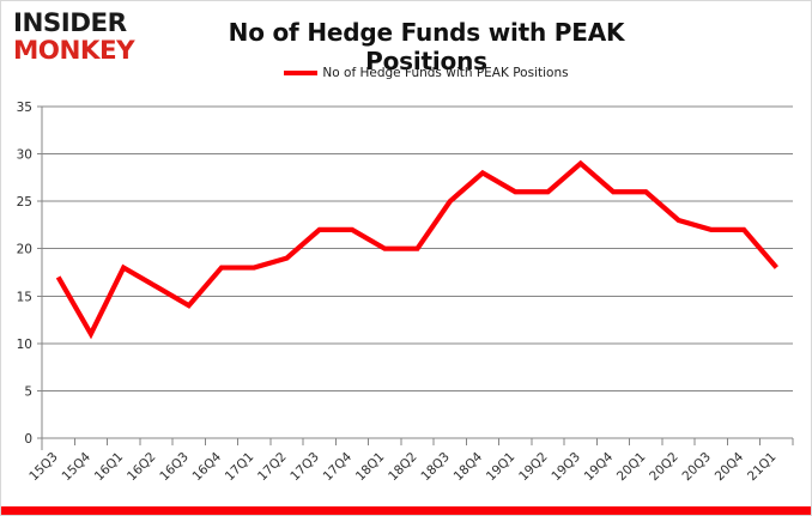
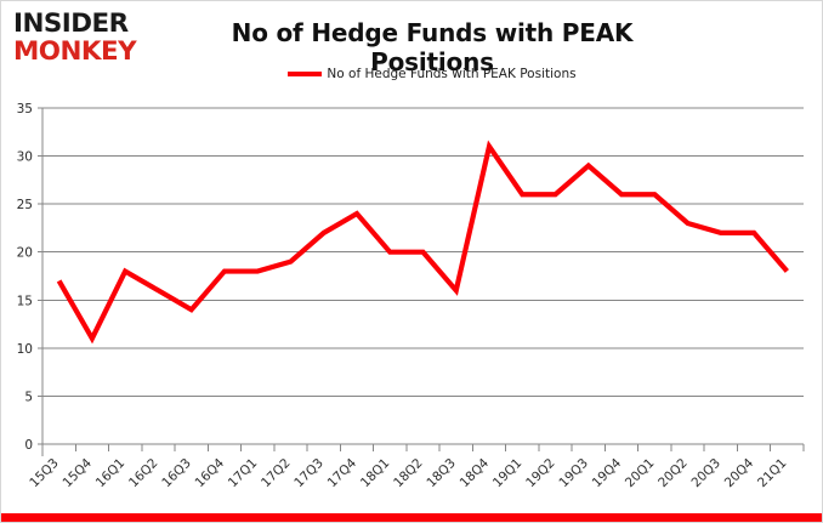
17Q4: 22 -> 24
18Q3: 25 -> 16
18Q4: 28 -> 31
